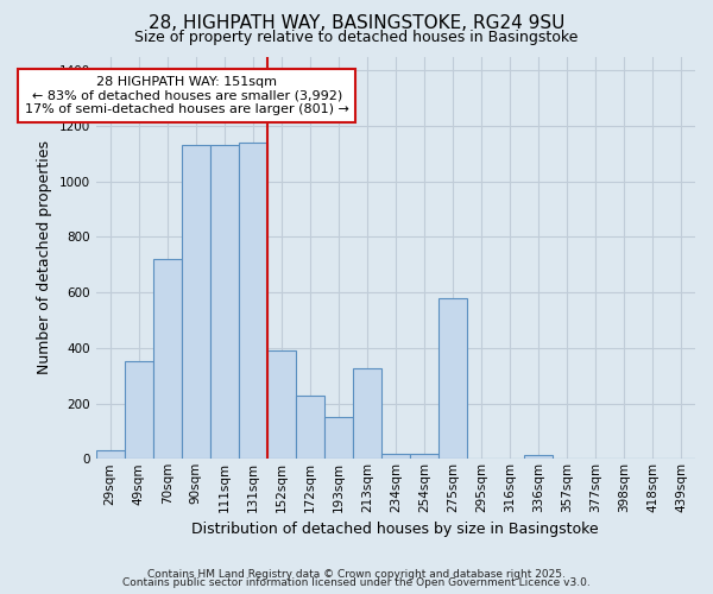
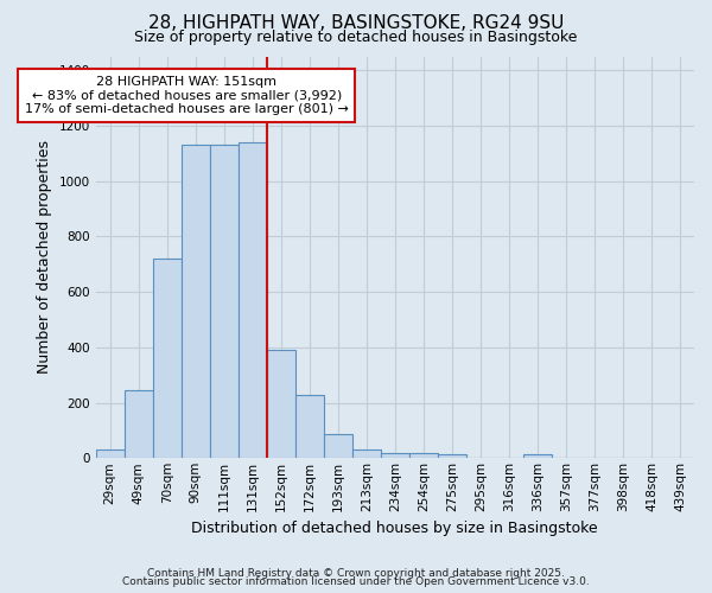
49sqm: 350 -> 245
193sqm: 150 -> 85
213sqm: 325 -> 30
275sqm: 580 -> 15
